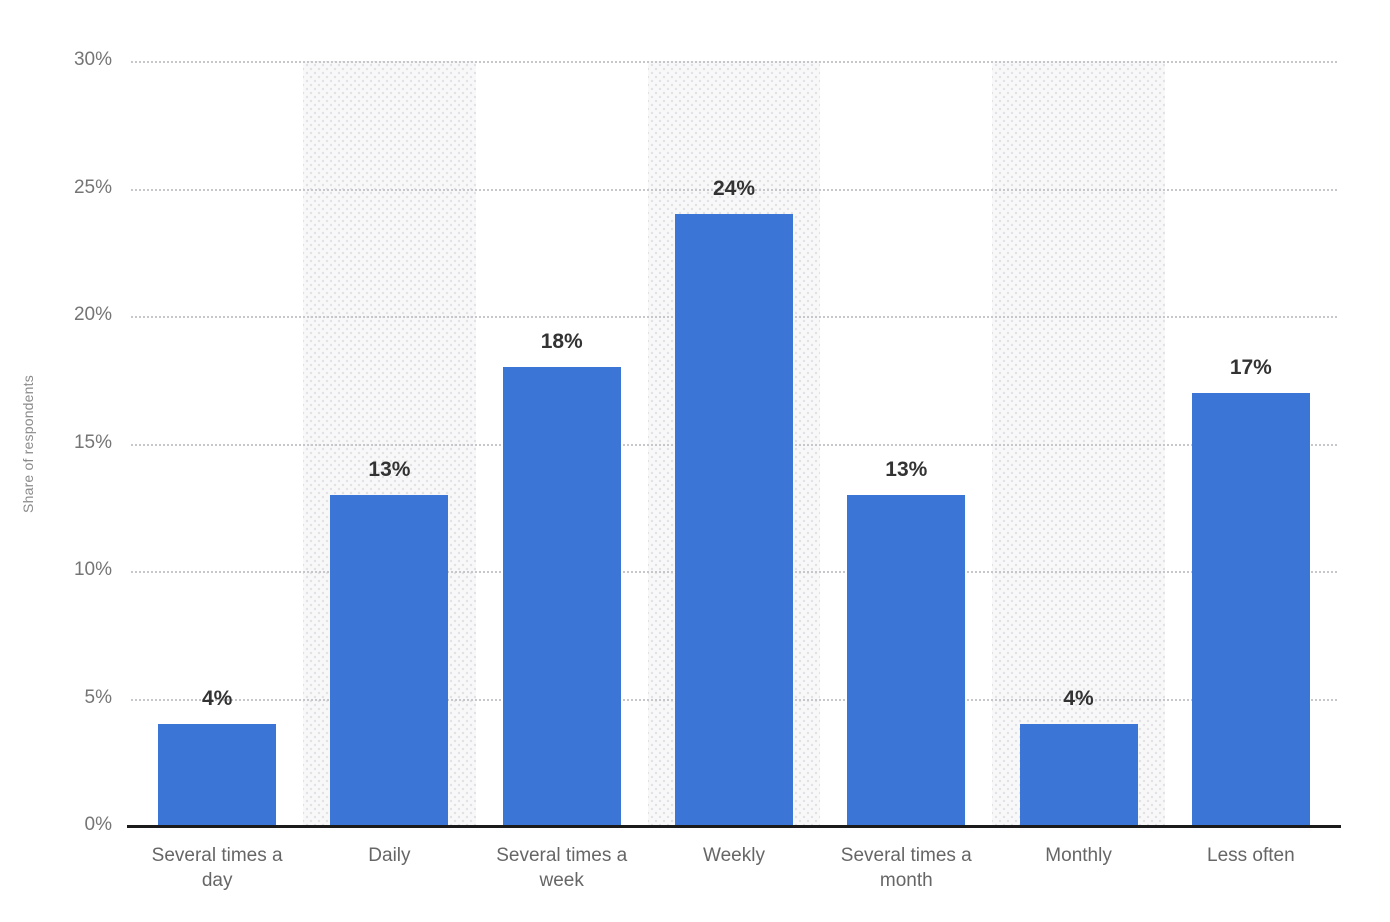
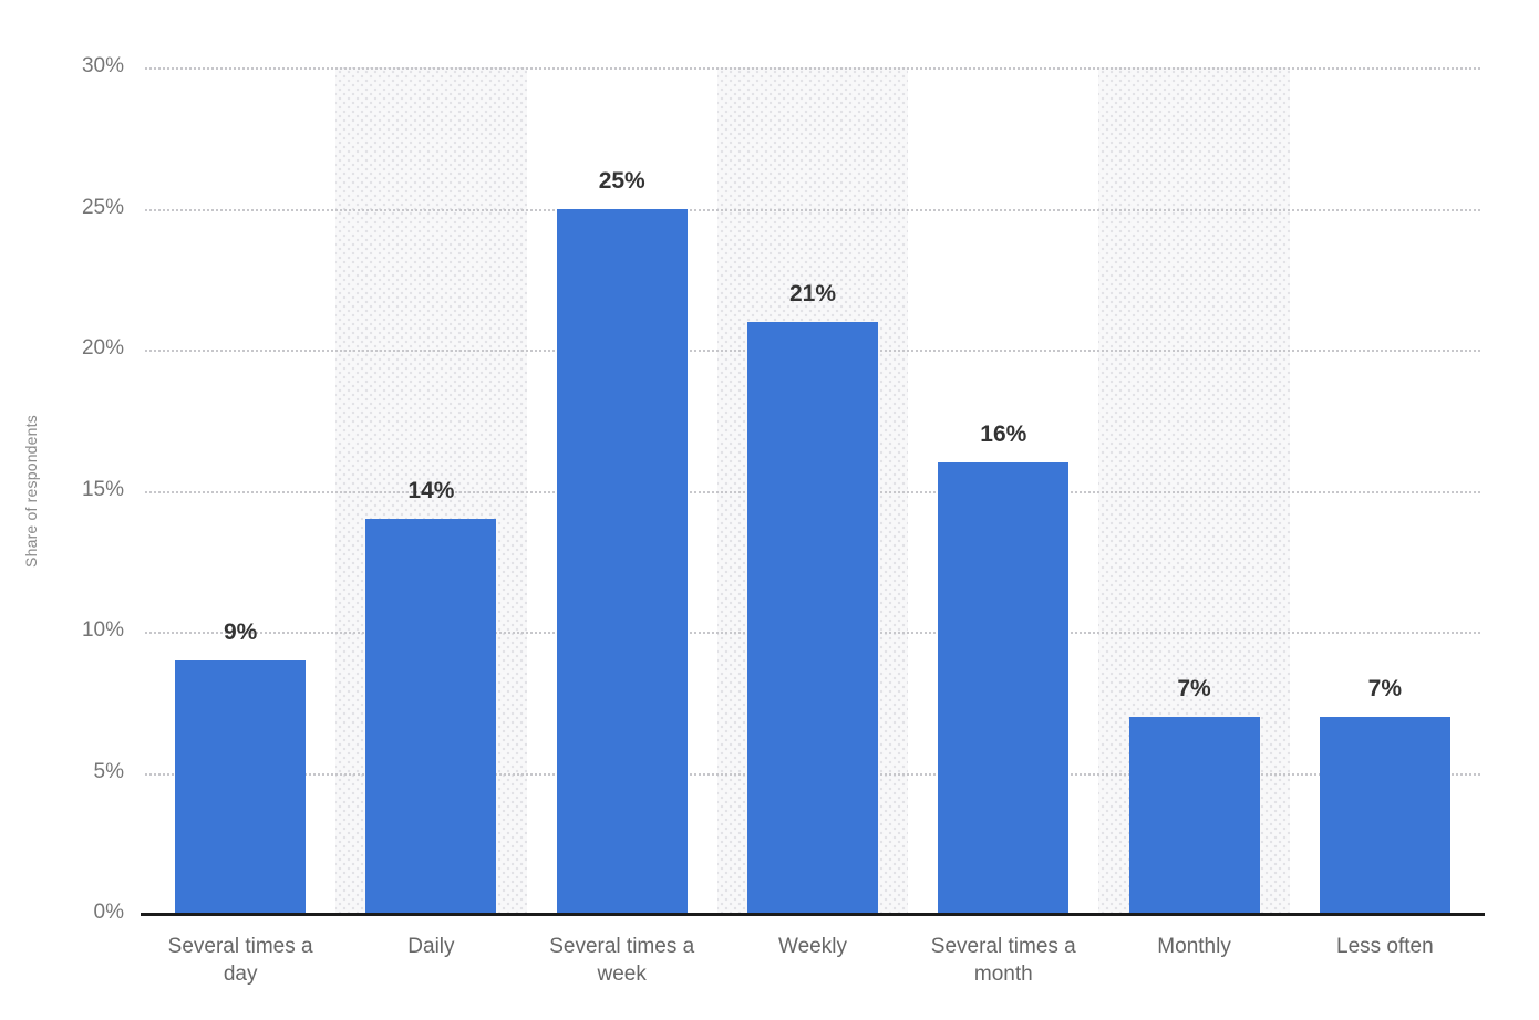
Several times a day: 4% -> 9%
Daily: 13% -> 14%
Several times a week: 18% -> 25%
Weekly: 24% -> 21%
Several times a month: 13% -> 16%
Monthly: 4% -> 7%
Less often: 17% -> 7%
